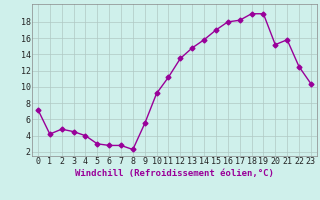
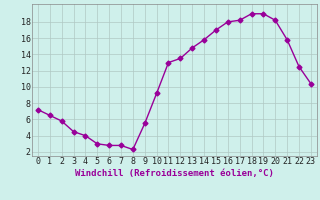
1: 4.2 -> 6.5
2: 4.8 -> 5.8
11: 11.2 -> 13.0
20: 15.2 -> 18.2
